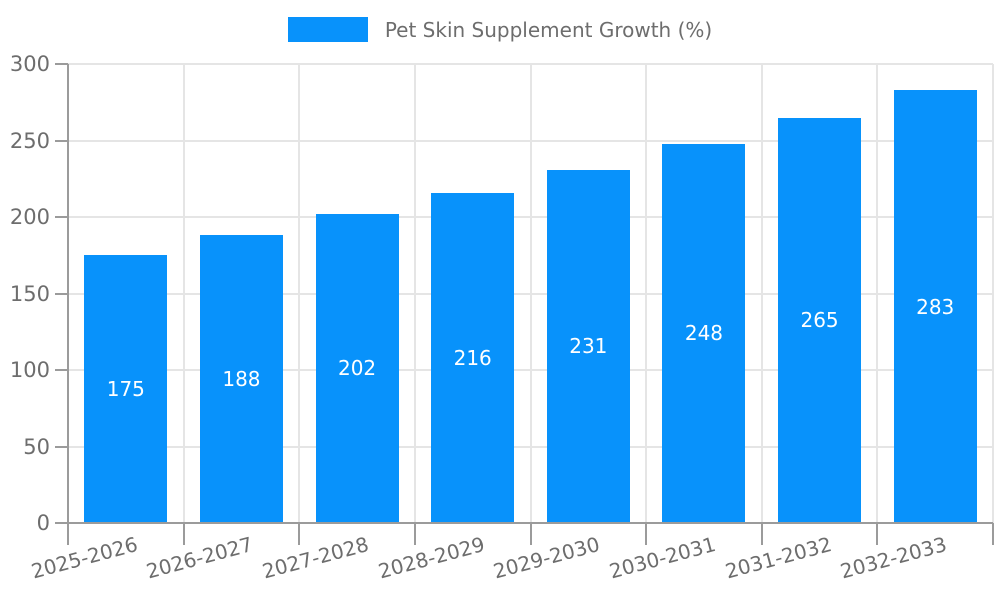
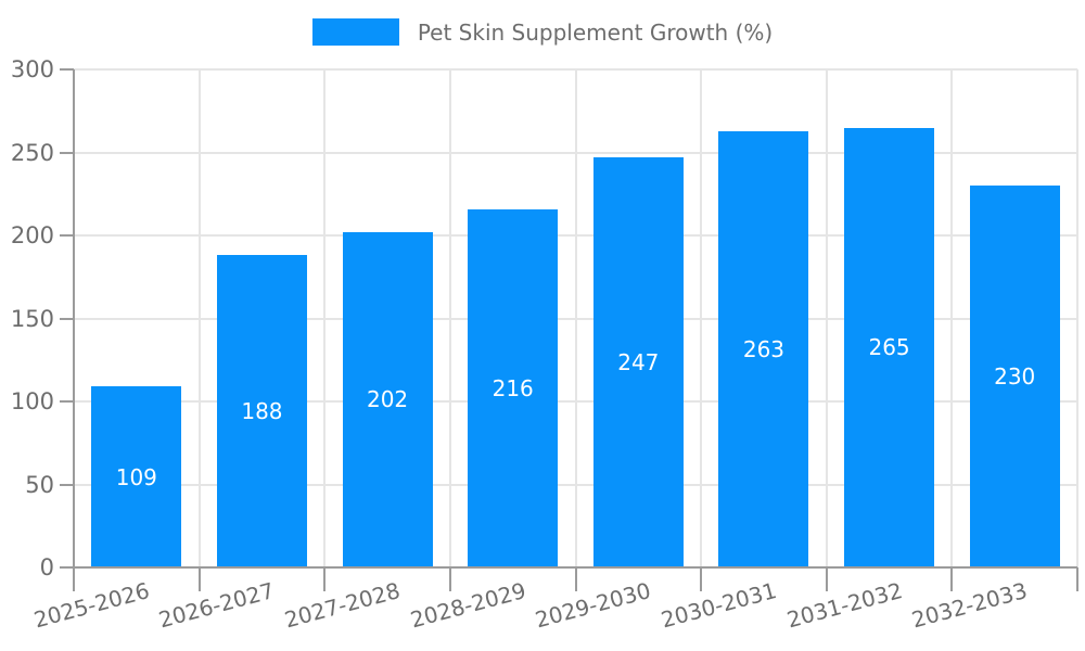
2025-2026: 175 -> 109
2029-2030: 231 -> 247
2030-2031: 248 -> 263
2032-2033: 283 -> 230
